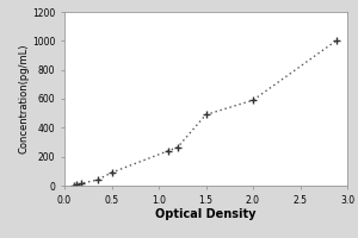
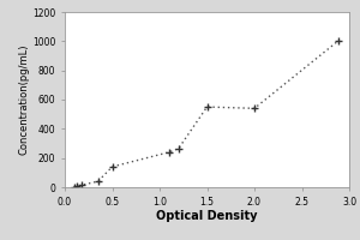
0.5: 90 -> 140
1.5: 490 -> 550
2.0: 590 -> 540
